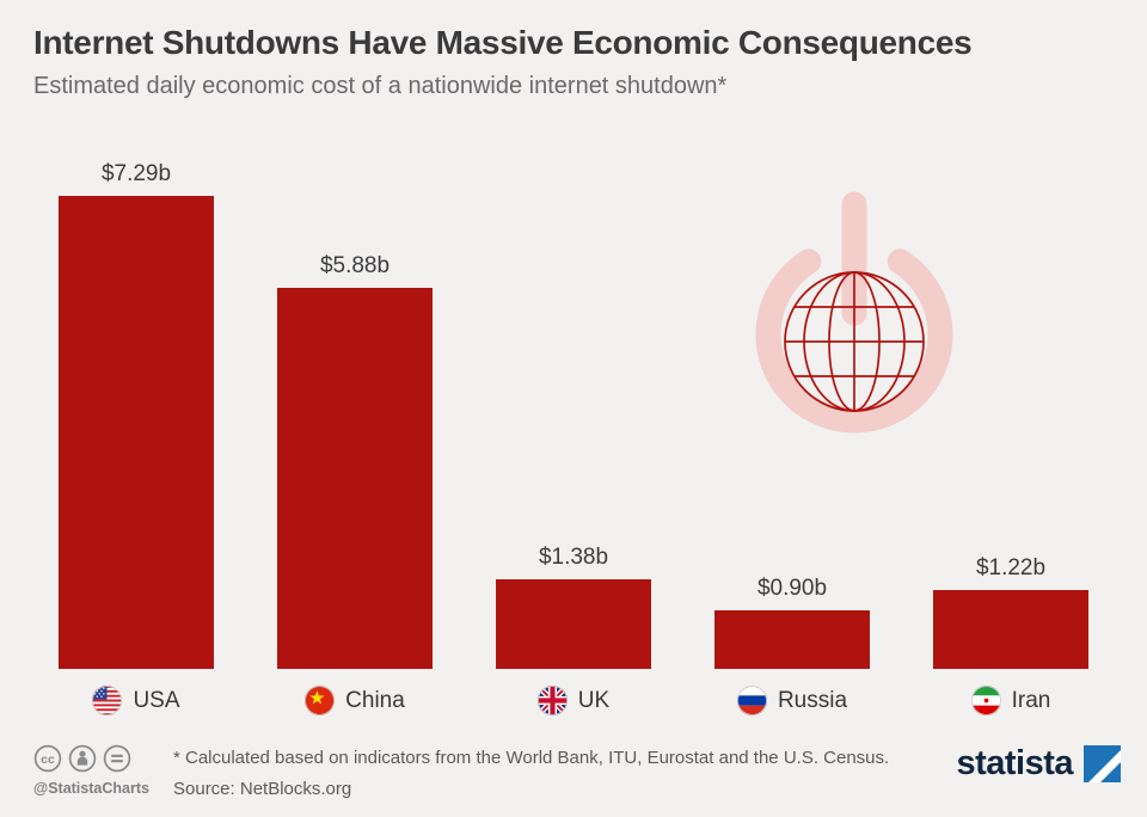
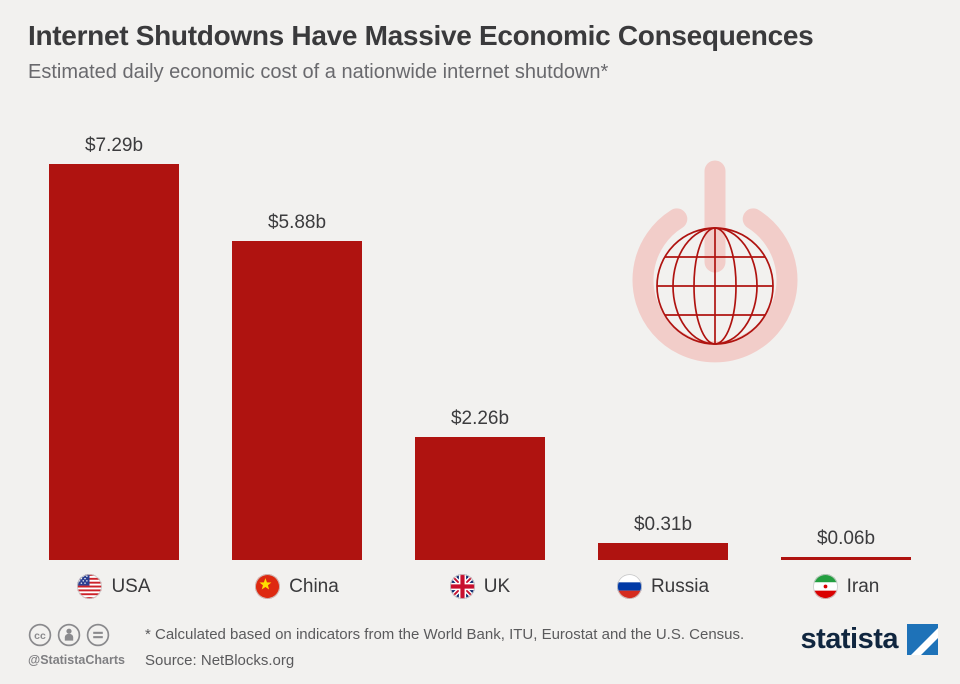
UK: $1.38b -> $2.26b
Russia: $0.90b -> $0.31b
Iran: $1.22b -> $0.06b
